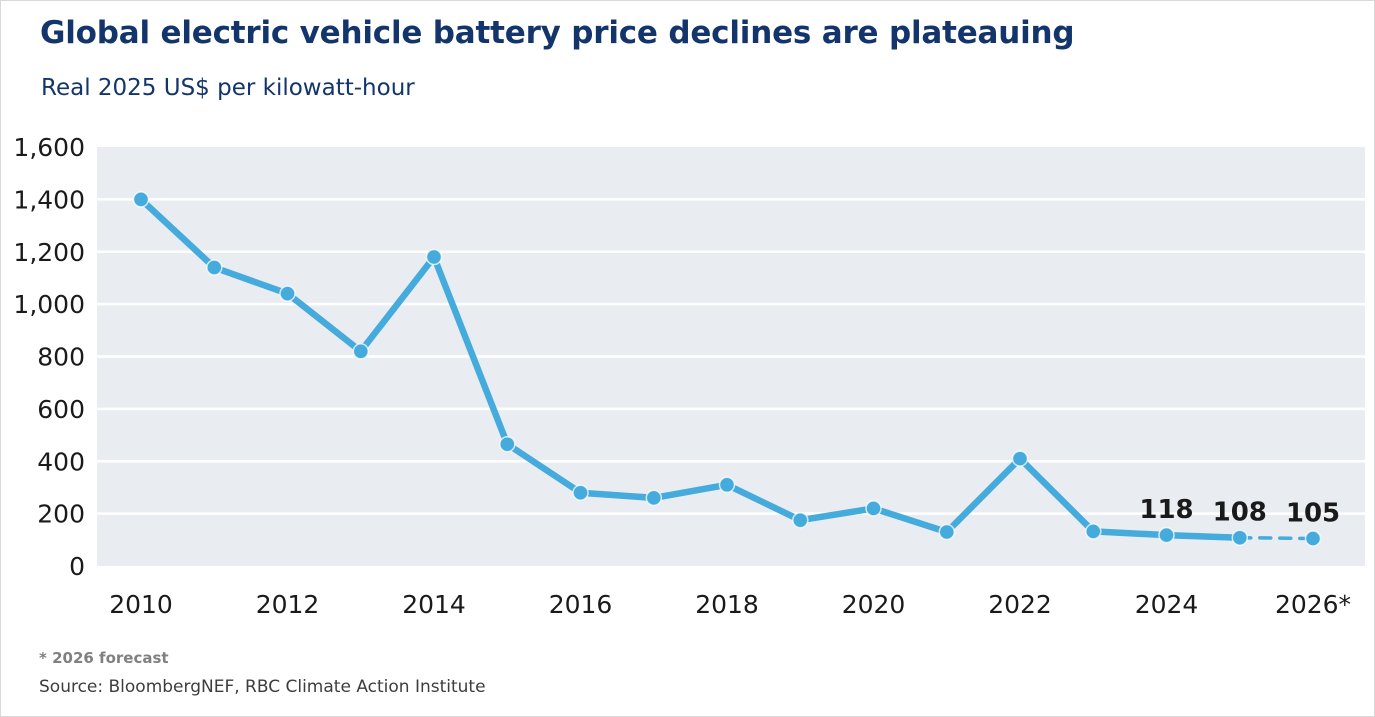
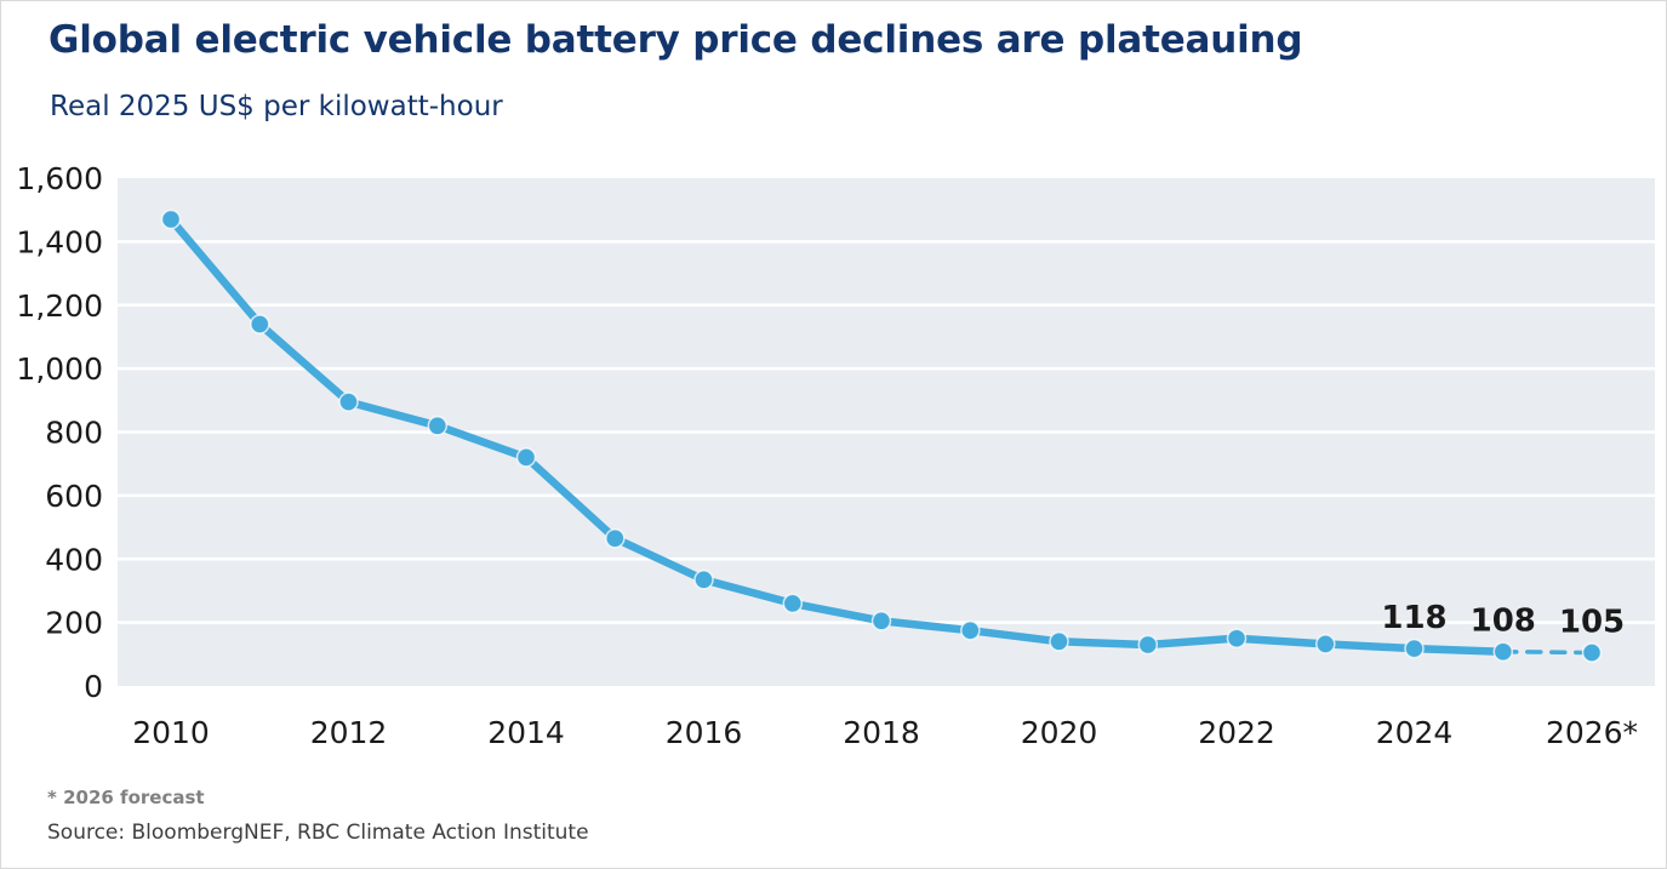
2010: 1400 -> 1470
2012: 1040 -> 900
2014: 1180 -> 720
2016: 280 -> 340
2018: 310 -> 200
2020: 220 -> 140
2022: 410 -> 150
